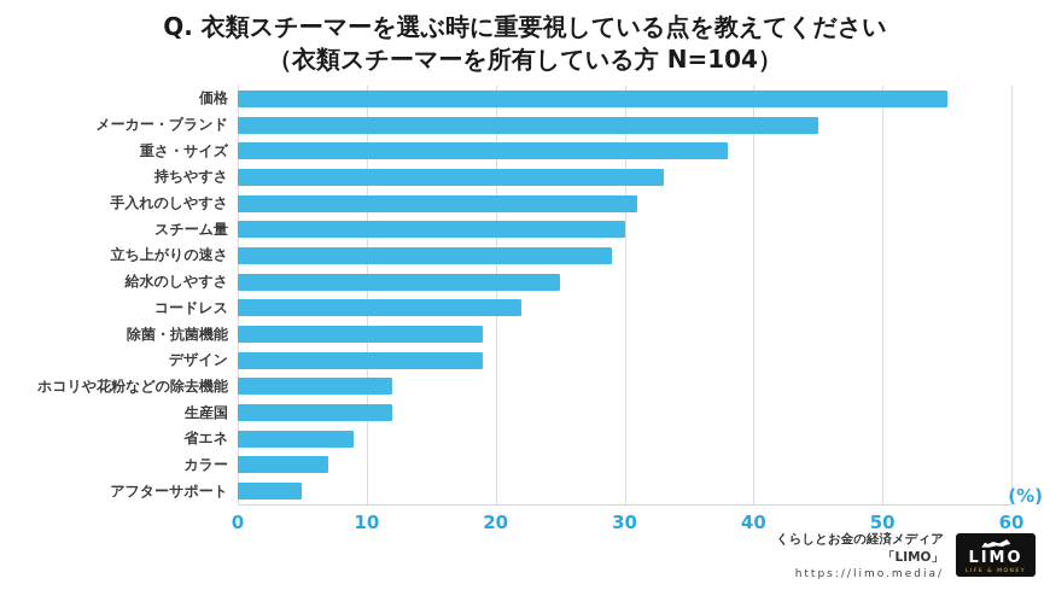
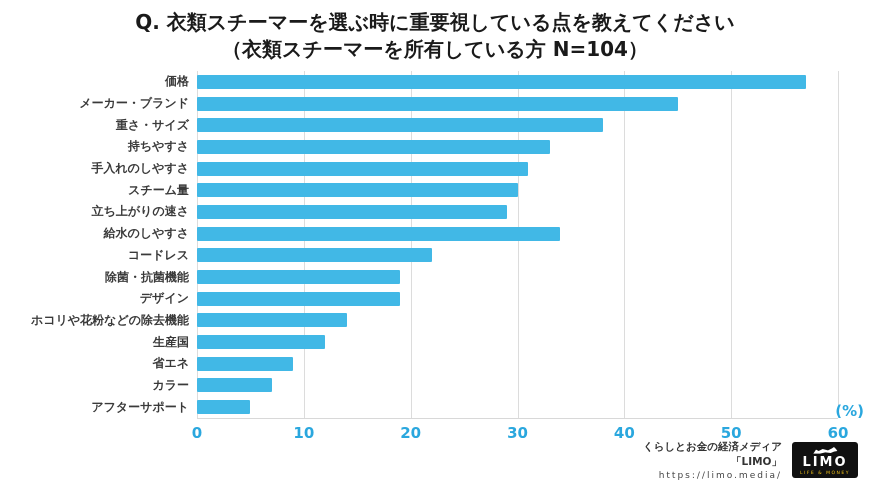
価格: 55 -> 57
給水のしやすさ: 25 -> 34
ホコリや花粉などの除去機能: 12 -> 14
